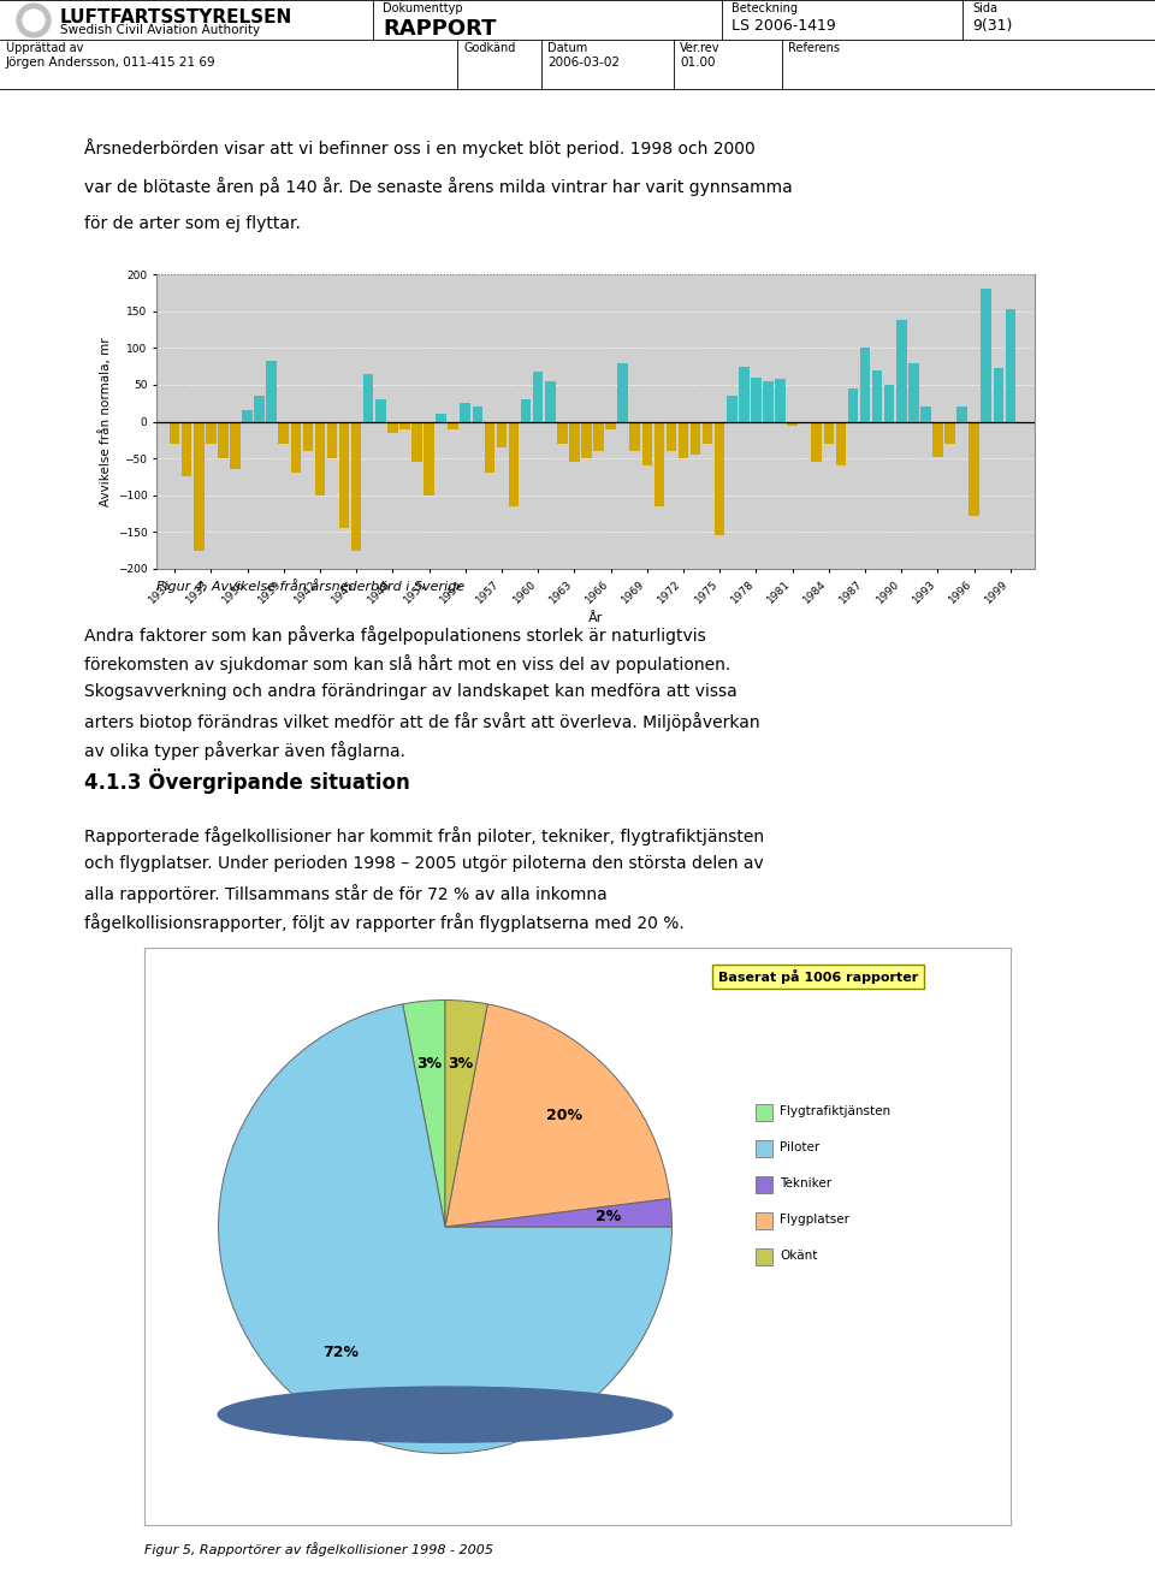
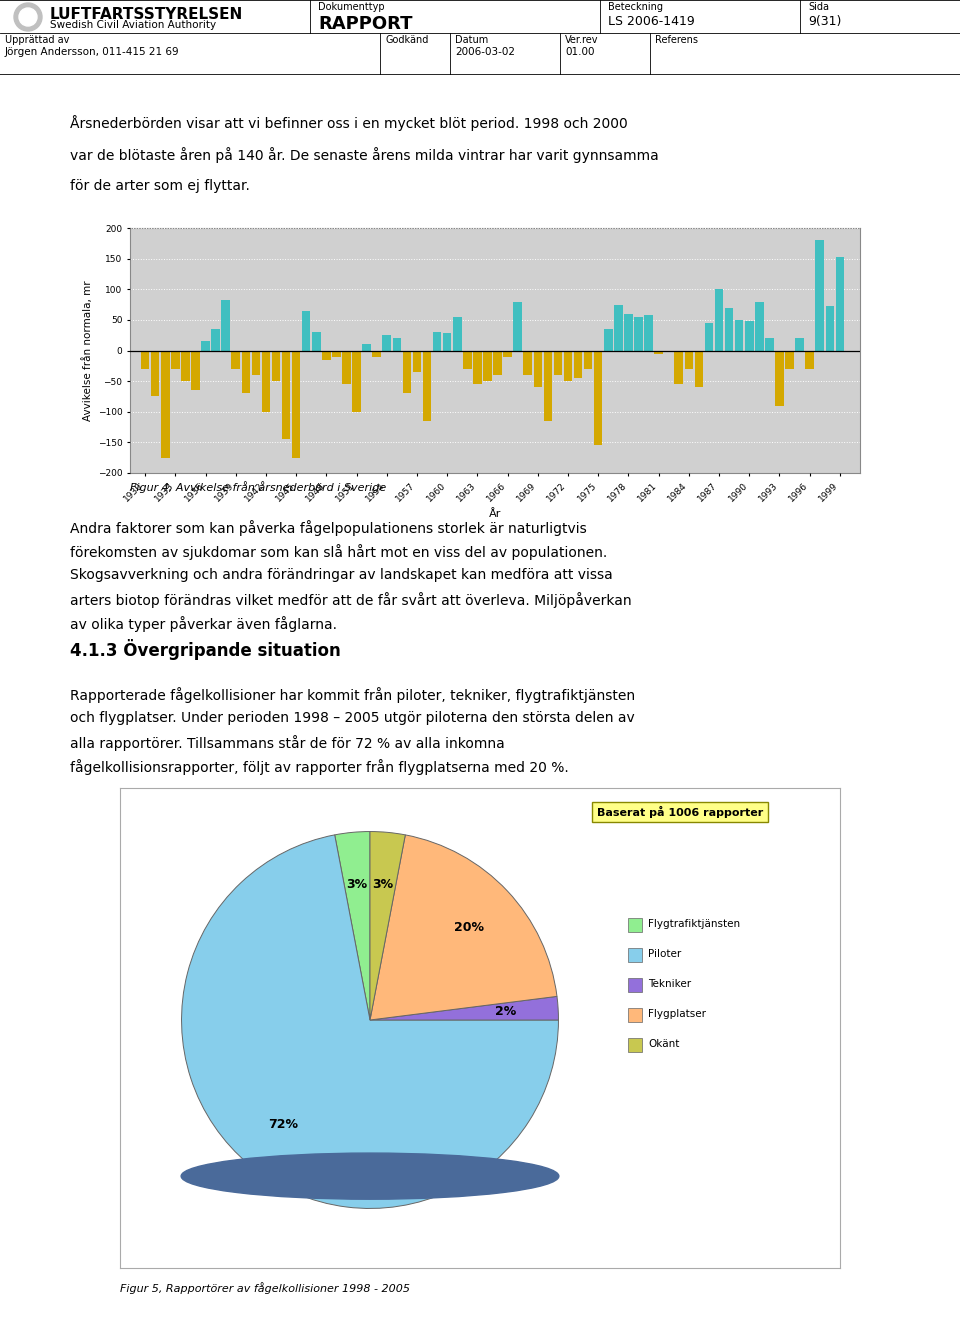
1960: 68 -> 28
1990: 138 -> 48
1993: -48 -> -90
1996: -128 -> -30
